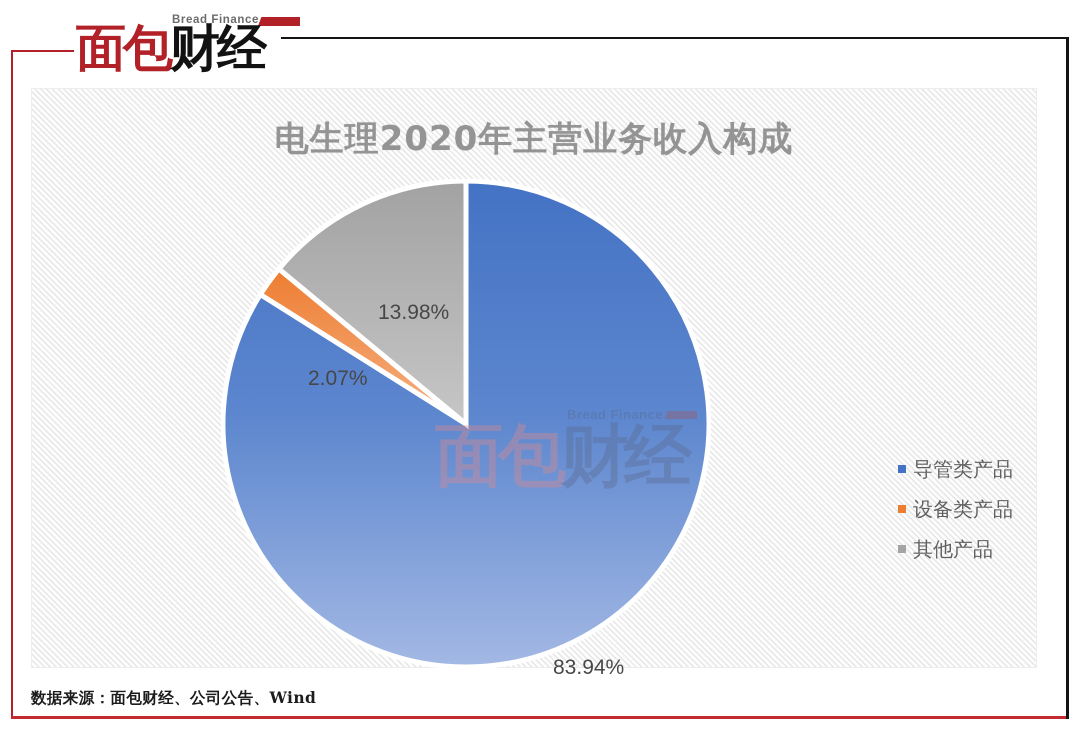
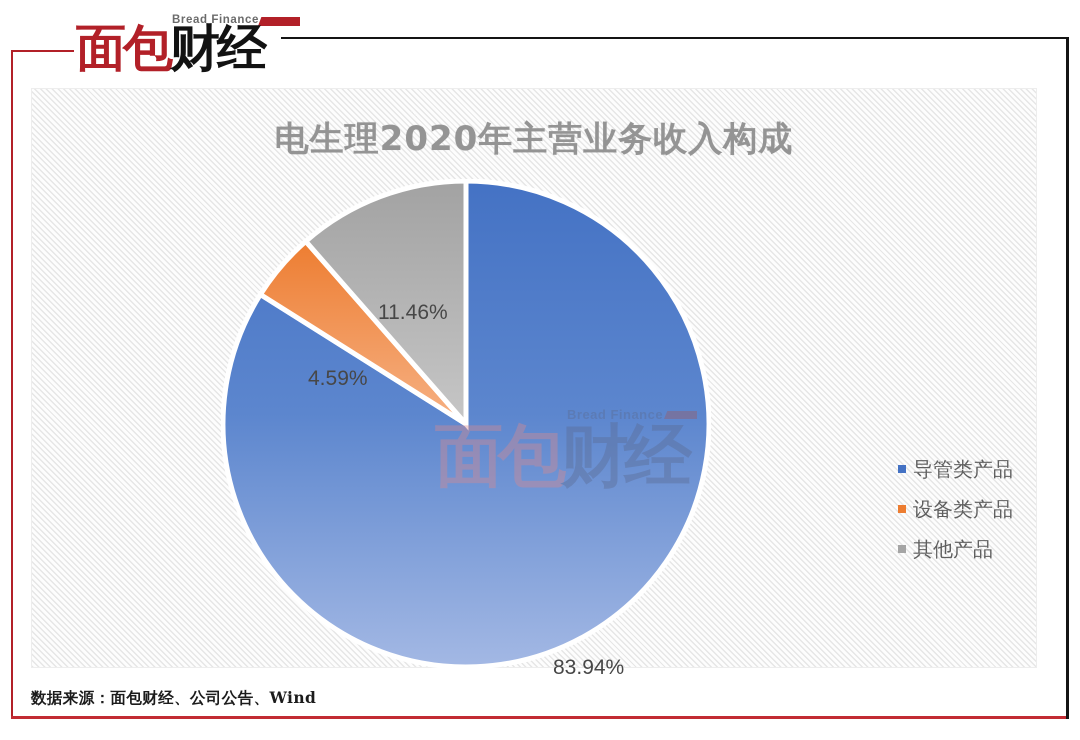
设备类产品: 2.07% -> 4.59%
其他产品: 13.98% -> 11.46%
